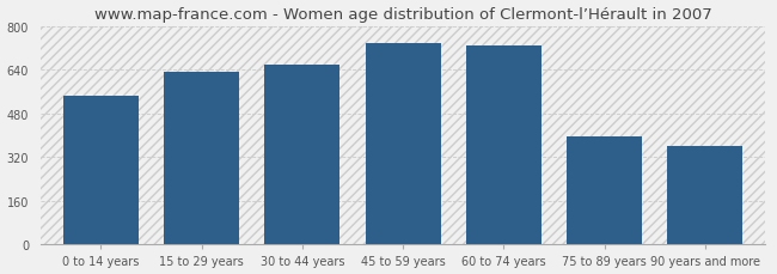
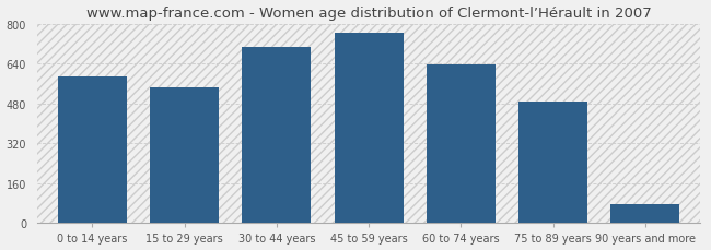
0 to 14 years: 545 -> 590
15 to 29 years: 630 -> 545
30 to 44 years: 660 -> 705
45 to 59 years: 735 -> 765
60 to 74 years: 730 -> 635
75 to 89 years: 395 -> 487
90 years and more: 360 -> 75
